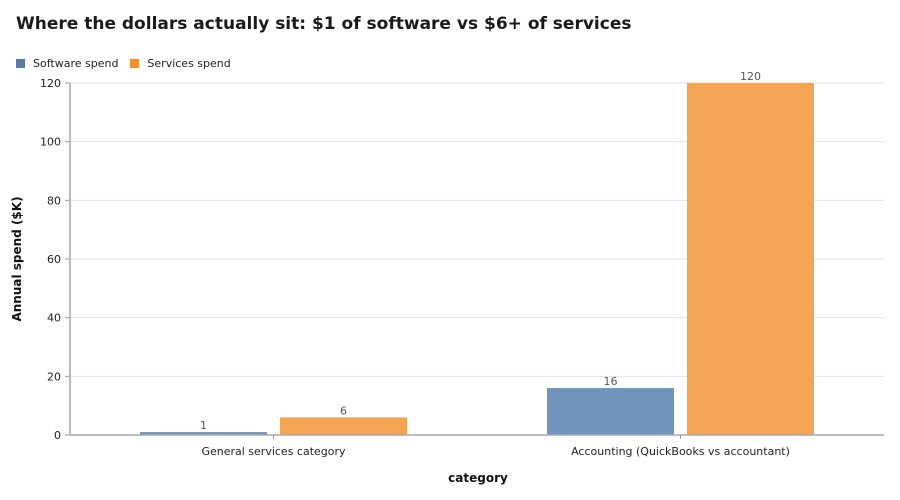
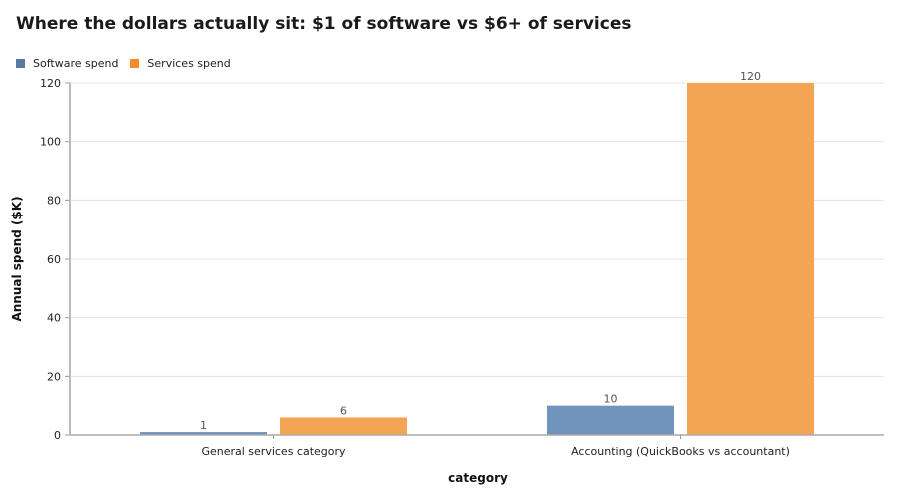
Software spend/Accounting (QuickBooks vs accountant): 16 -> 10
